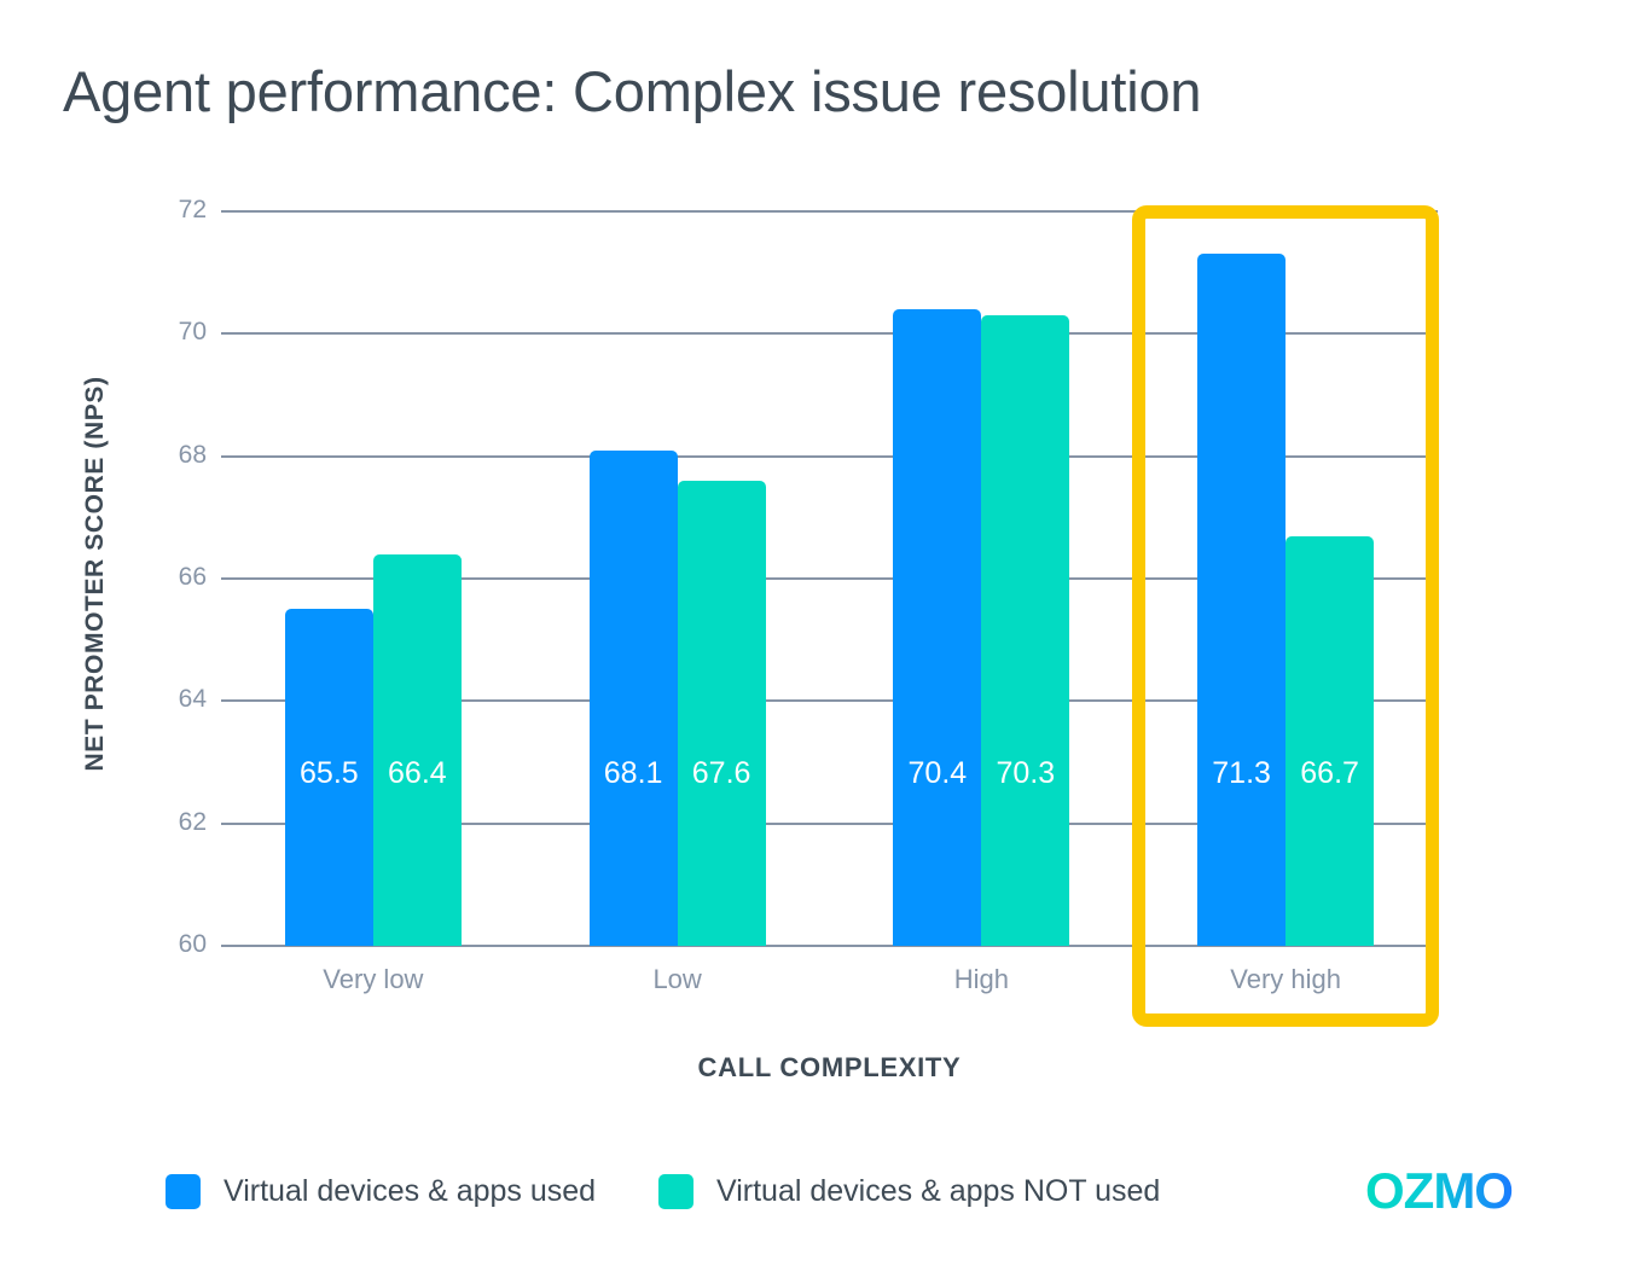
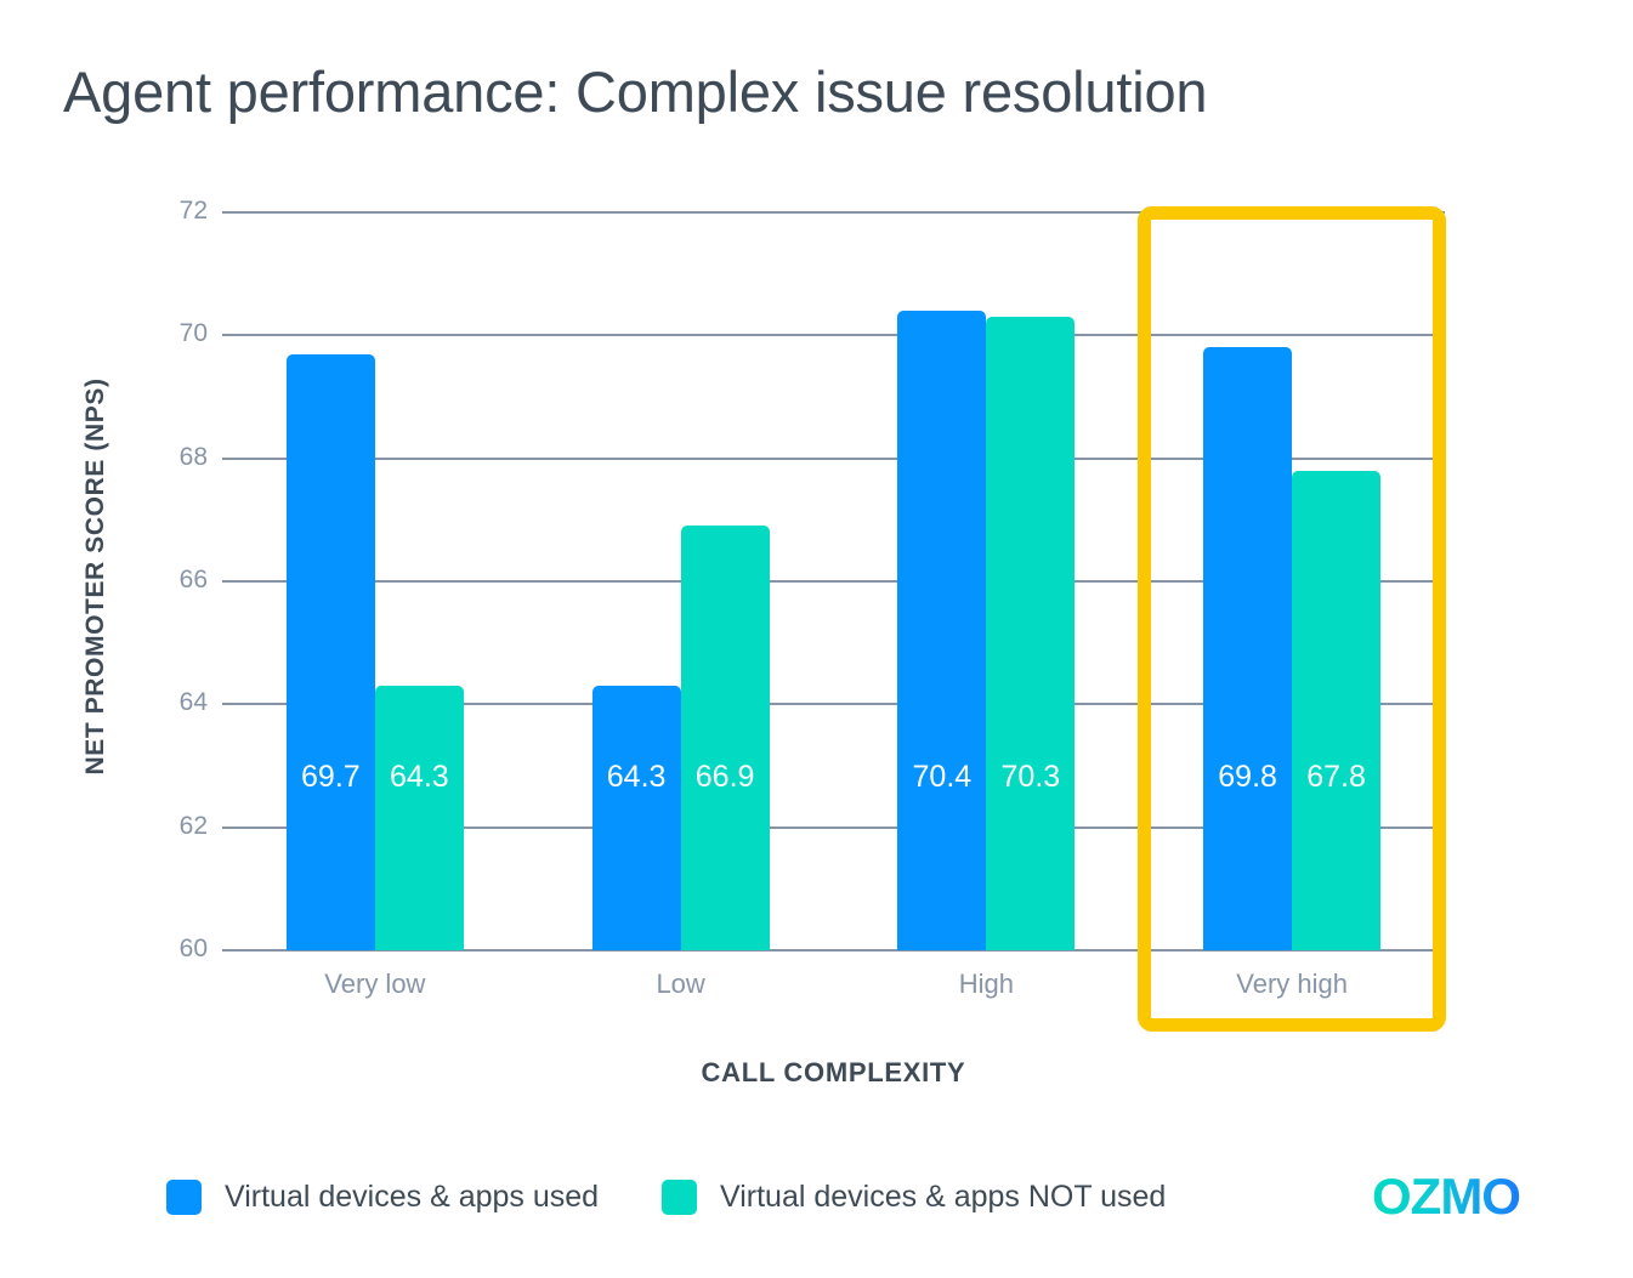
Virtual devices & apps used/Very low: 65.5 -> 69.7
Virtual devices & apps NOT used/Very low: 66.4 -> 64.3
Virtual devices & apps used/Low: 68.1 -> 64.3
Virtual devices & apps NOT used/Low: 67.6 -> 66.9
Virtual devices & apps used/Very high: 71.3 -> 69.8
Virtual devices & apps NOT used/Very high: 66.7 -> 67.8
